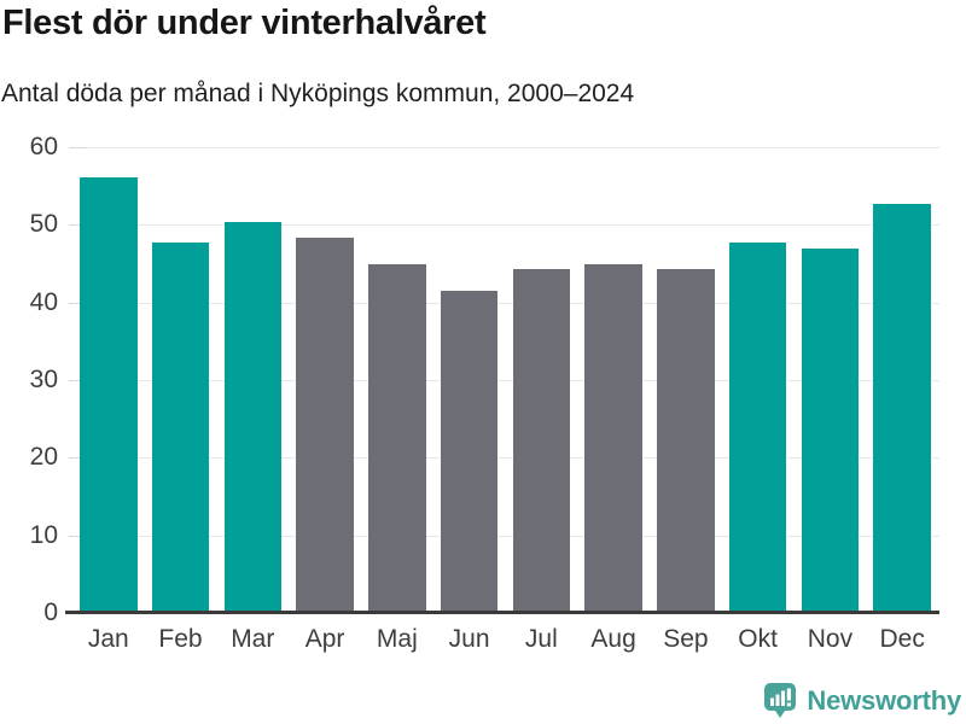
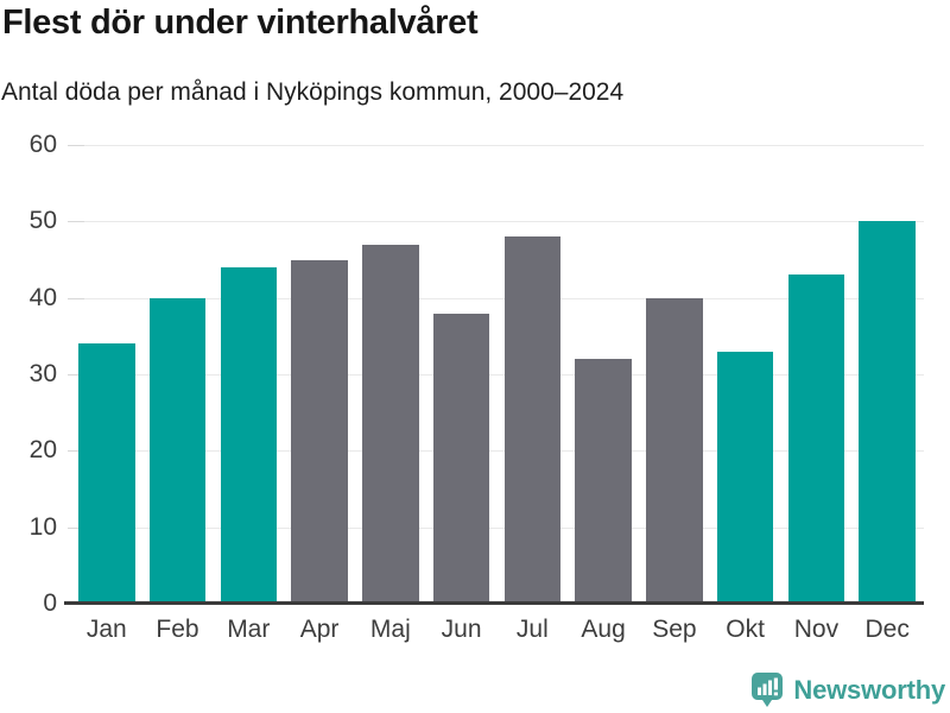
Jan: 56 -> 34
Feb: 48 -> 40
Mar: 50 -> 44
Apr: 48 -> 45
Maj: 45 -> 47
Jun: 42 -> 38
Jul: 44 -> 48
Aug: 45 -> 32
Sep: 44 -> 40
Okt: 48 -> 33
Nov: 47 -> 43
Dec: 53 -> 50
